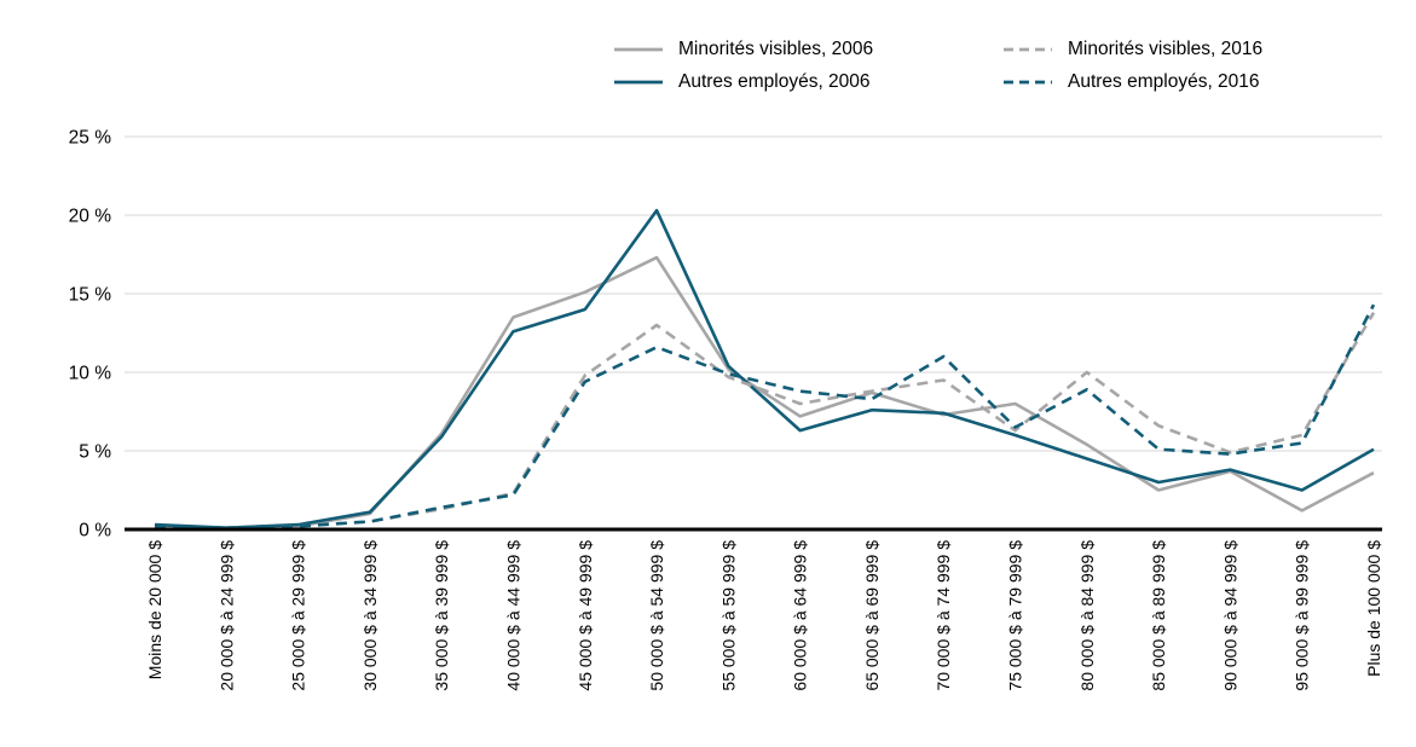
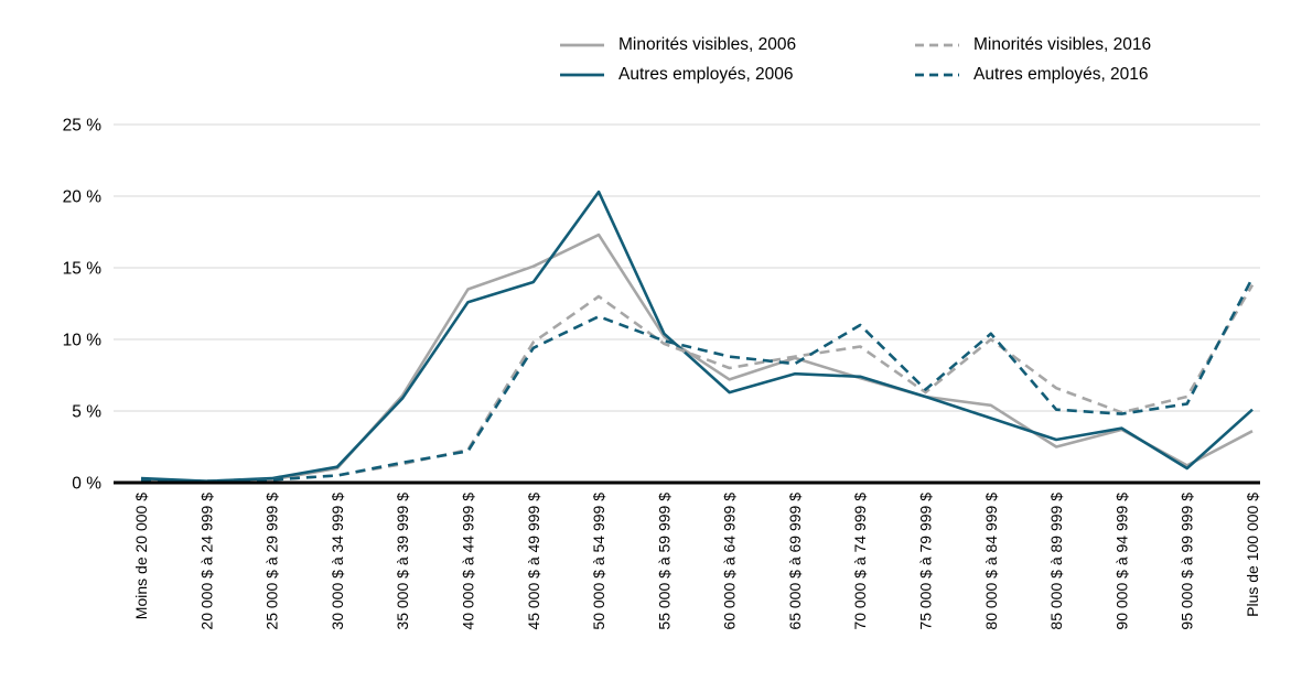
Minorités visibles, 2006/75 000 $ à 79 999 $: 8.0% -> 6.0%
Autres employés, 2016/80 000 $ à 84 999 $: 8.9% -> 10.4%
Autres employés, 2006/95 000 $ à 99 999 $: 2.5% -> 1.0%
